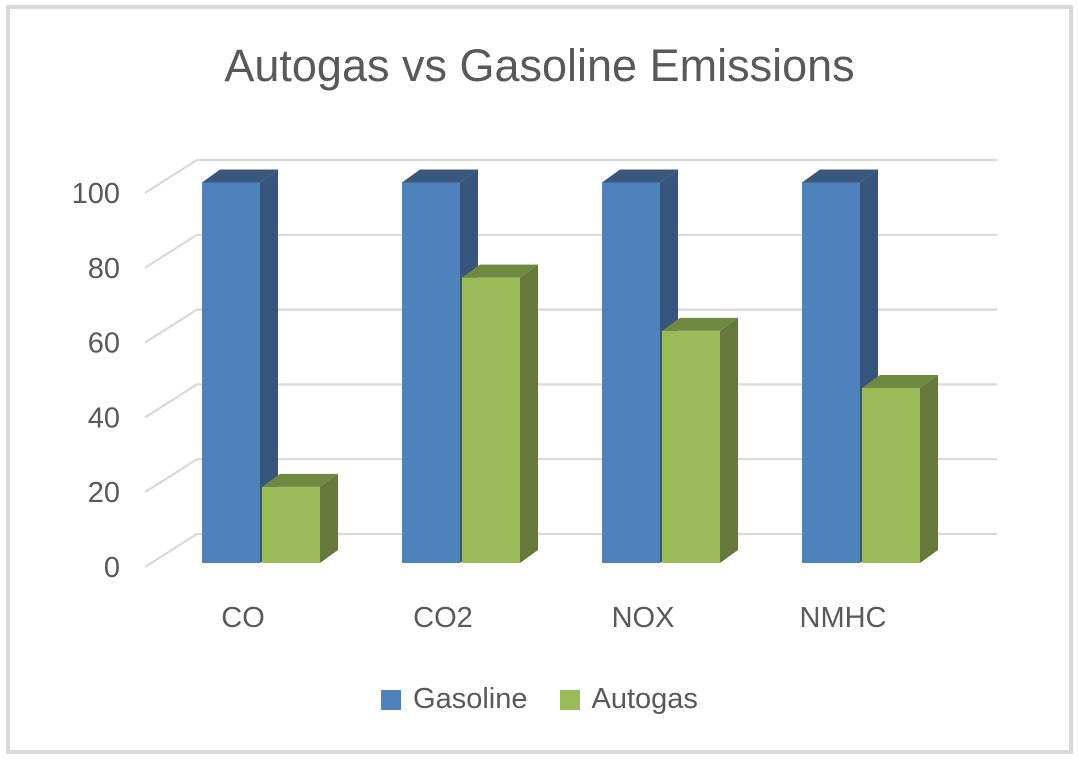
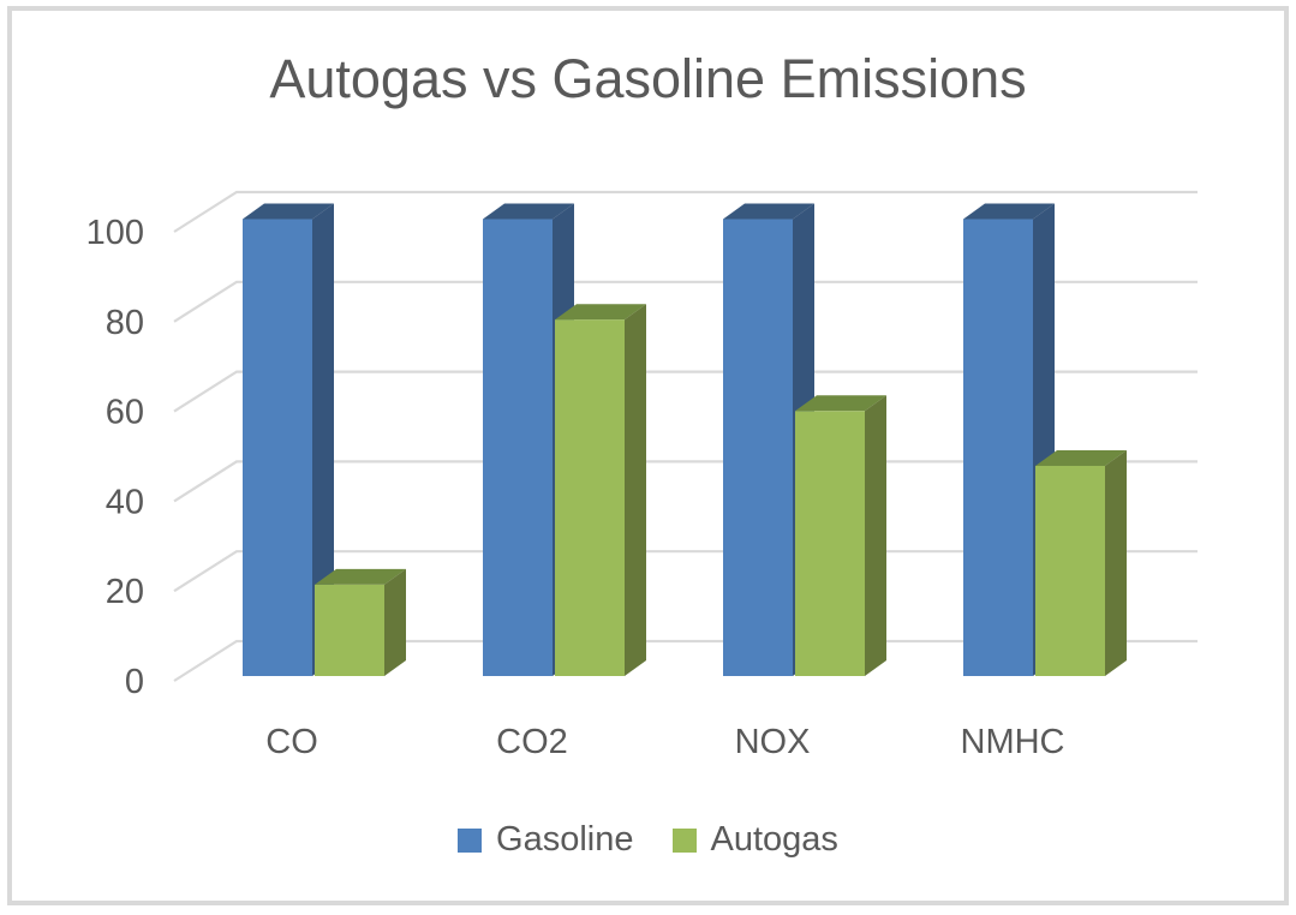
Autogas/CO2: 75 -> 78
Autogas/NOX: 61 -> 58
